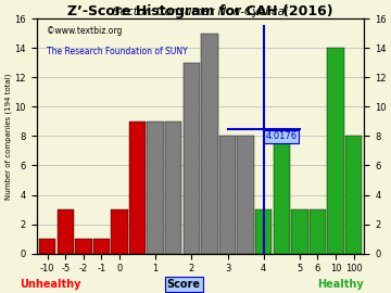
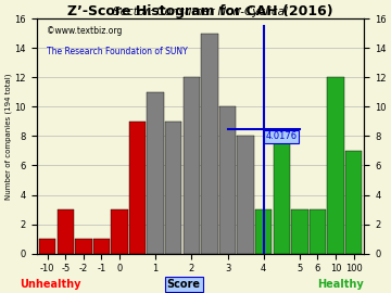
1: 9 -> 11
2: 13 -> 12
3: 8 -> 10
10: 14 -> 12
100: 8 -> 7
